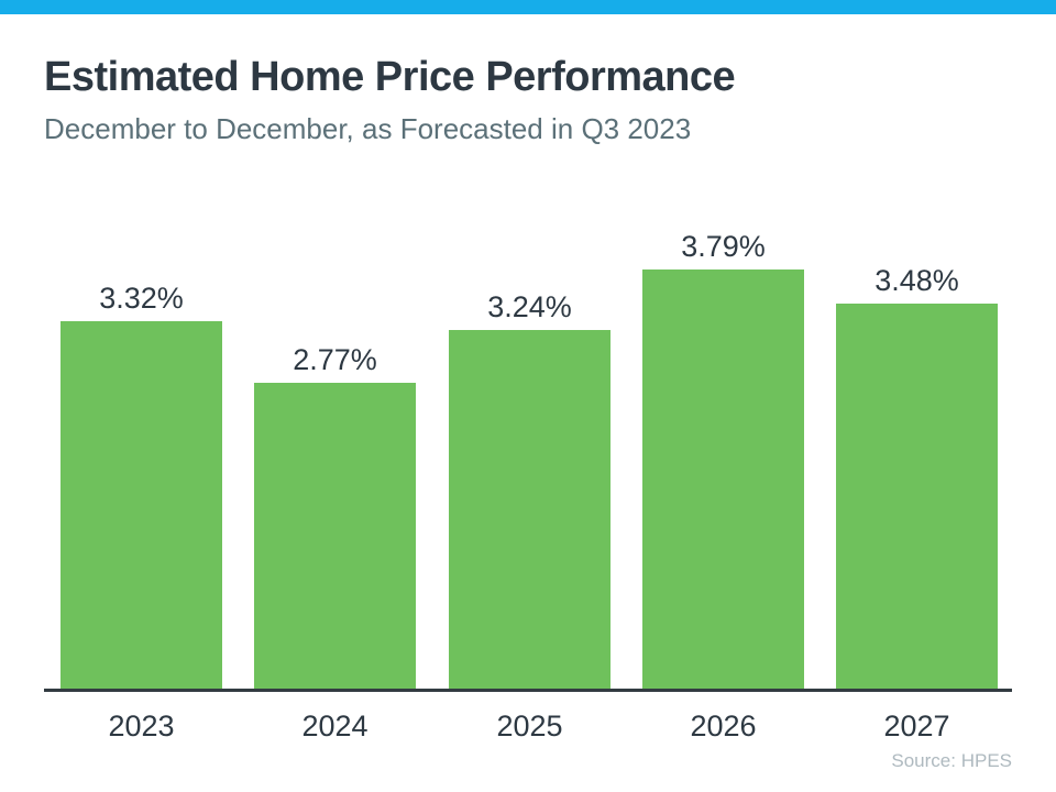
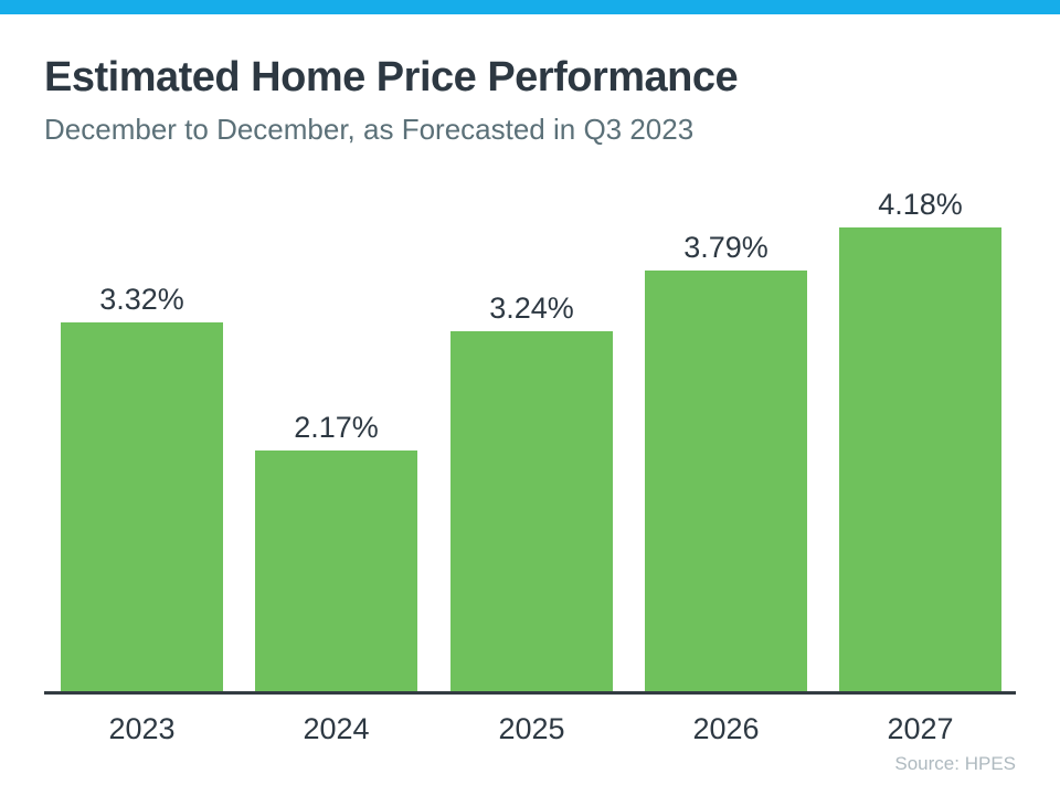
2024: 2.77% -> 2.17%
2027: 3.48% -> 4.18%
